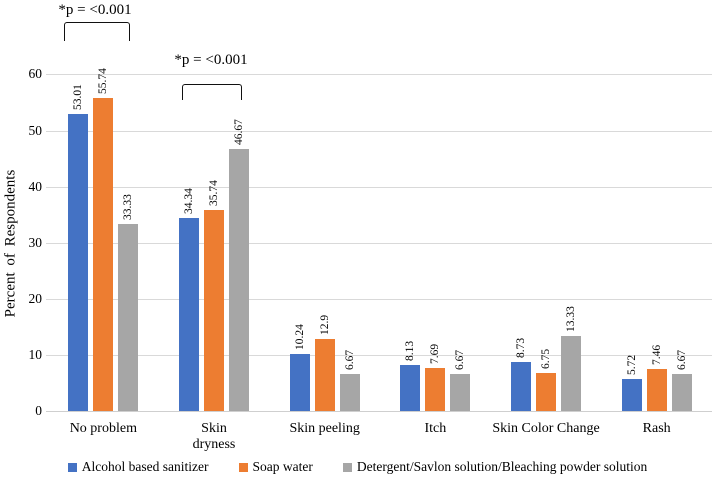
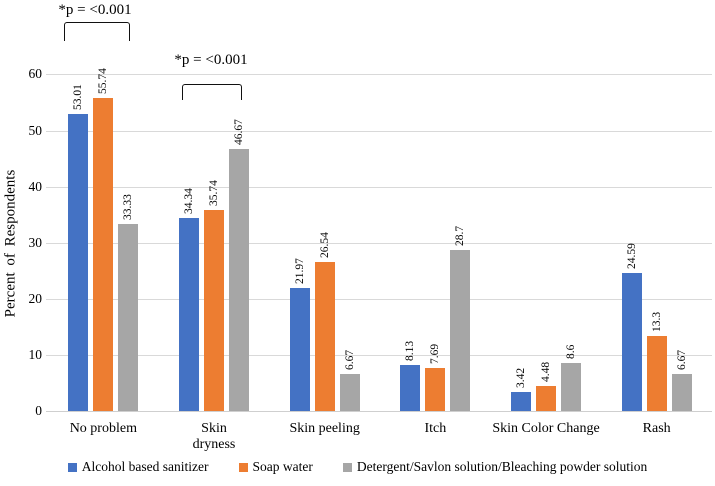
Alcohol based sanitizer/Skin peeling: 10.24 -> 21.97
Soap water/Skin peeling: 12.9 -> 26.54
Detergent/Savlon solution/Bleaching powder solution/Itch: 6.67 -> 28.7
Alcohol based sanitizer/Skin Color Change: 8.73 -> 3.42
Soap water/Skin Color Change: 6.75 -> 4.48
Detergent/Savlon solution/Bleaching powder solution/Skin Color Change: 13.33 -> 8.6
Alcohol based sanitizer/Rash: 5.72 -> 24.59
Soap water/Rash: 7.46 -> 13.3
